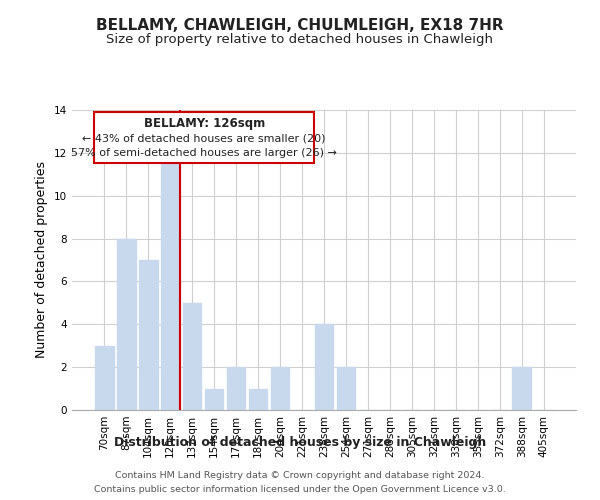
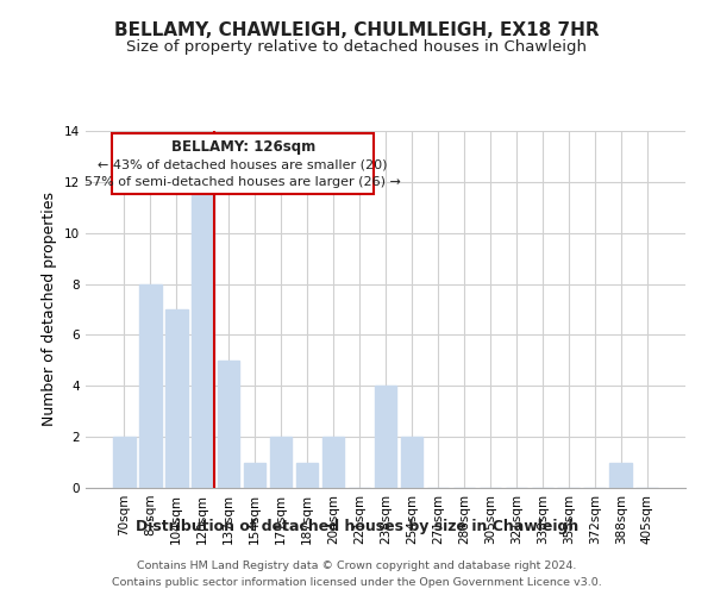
70sqm: 3 -> 2
388sqm: 2 -> 1
